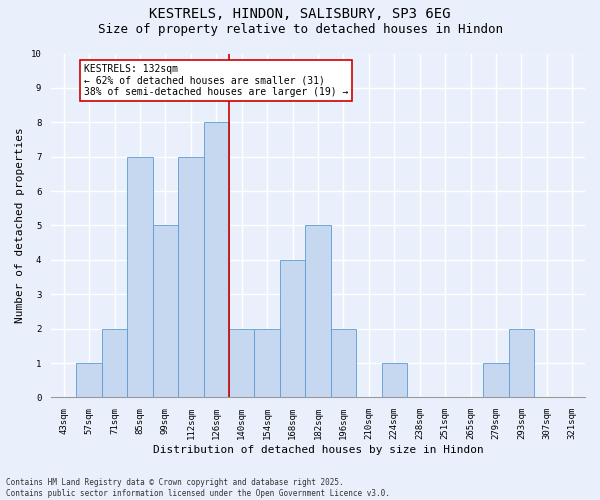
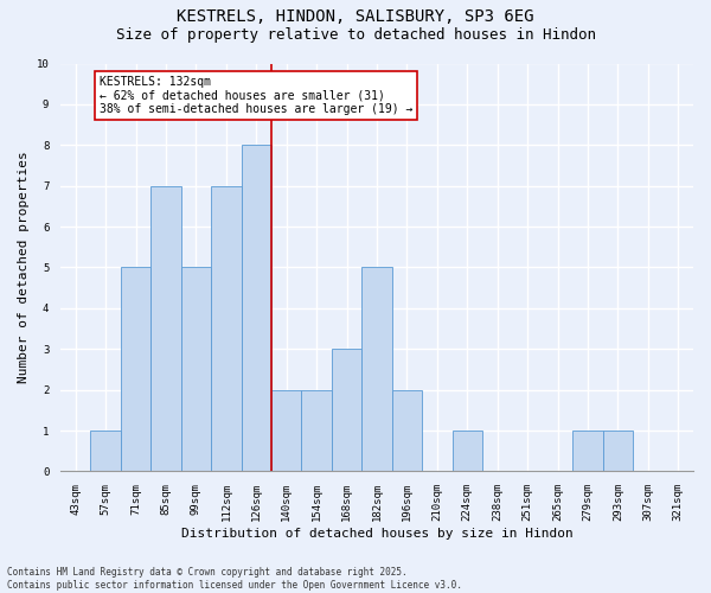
71sqm: 2 -> 5
168sqm: 4 -> 3
293sqm: 2 -> 1
